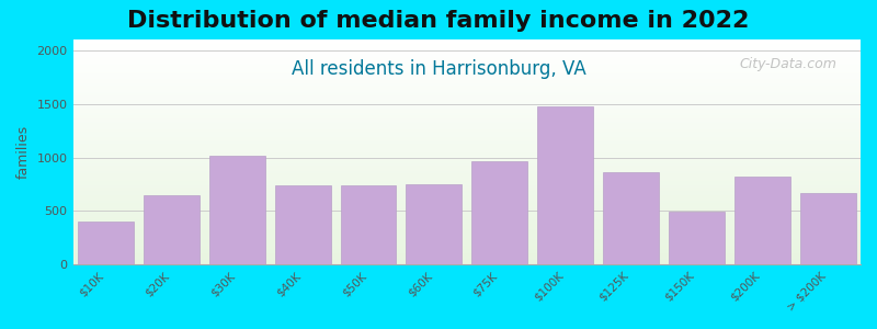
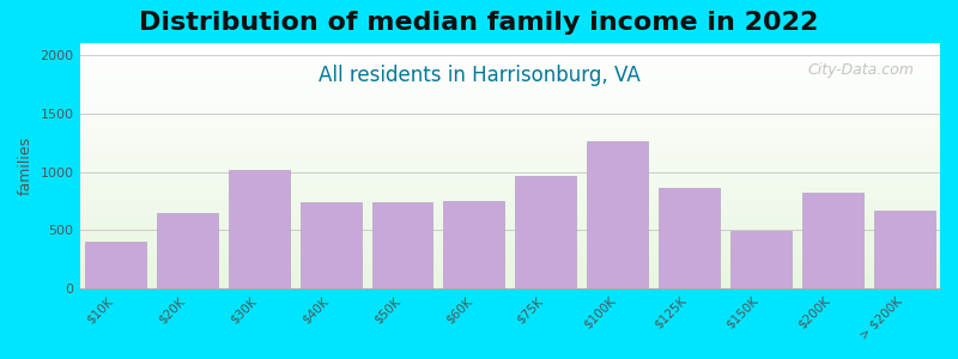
$100K: 1480 -> 1260
